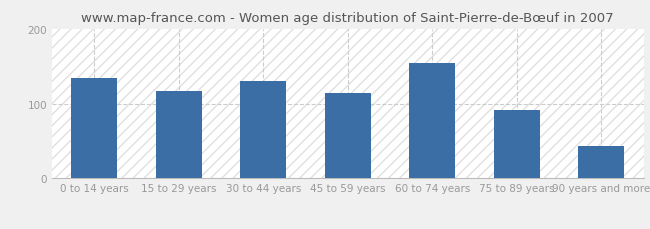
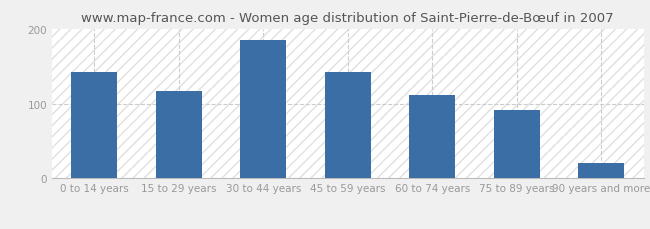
0 to 14 years: 134 -> 143
30 to 44 years: 130 -> 185
45 to 59 years: 114 -> 142
60 to 74 years: 154 -> 112
90 years and more: 44 -> 20
